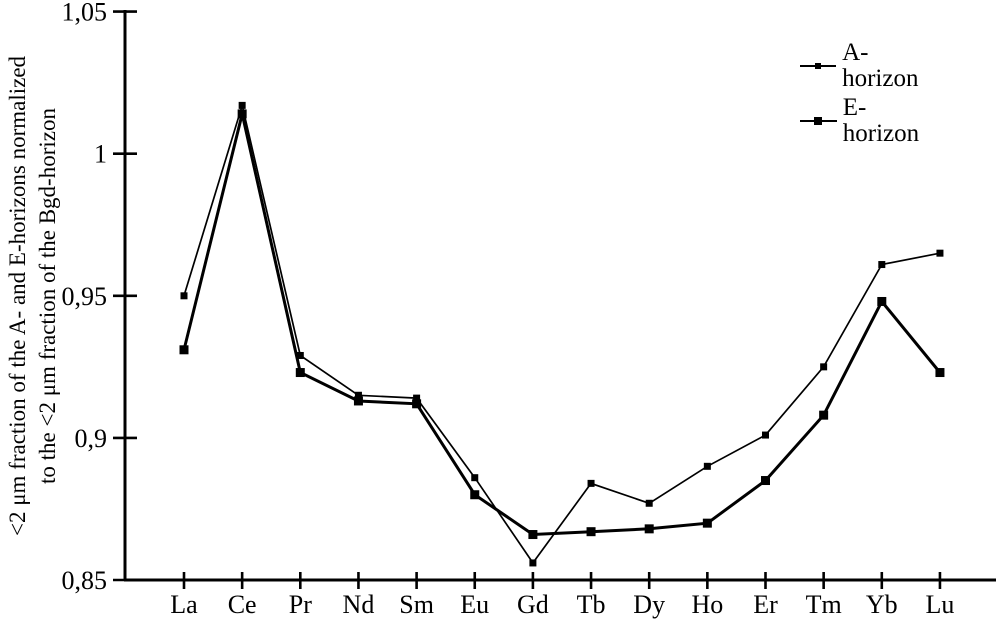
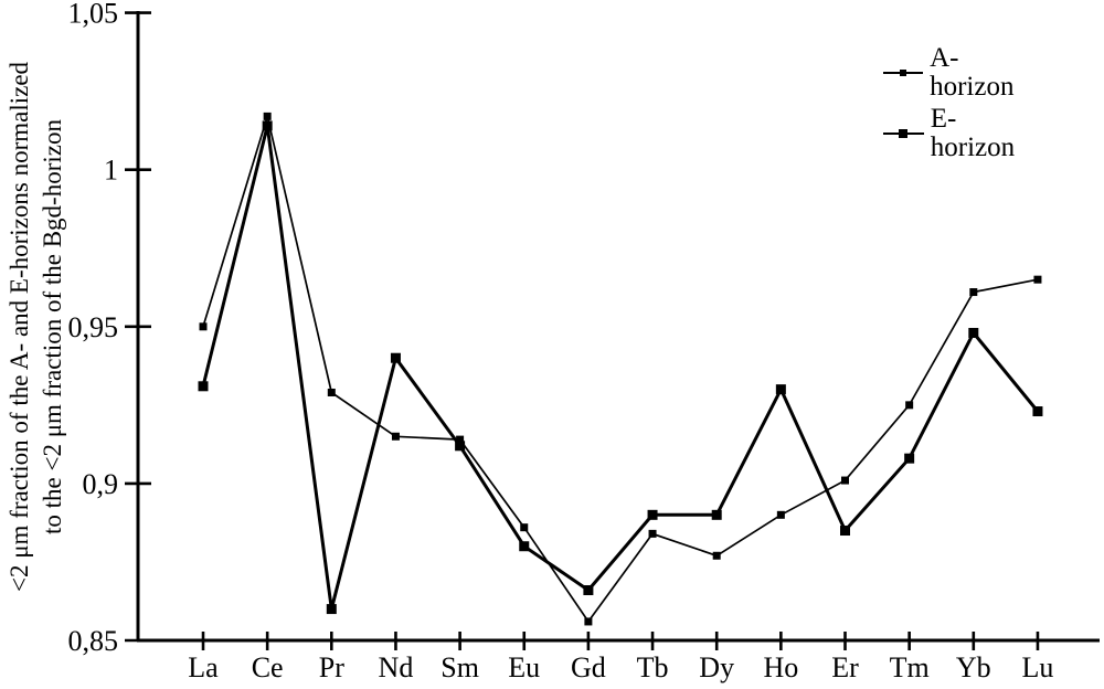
E-horizon/Pr: 0,92 -> 0,86
E-horizon/Nd: 0,91 -> 0,94
E-horizon/Tb: 0,87 -> 0,89
E-horizon/Dy: 0,87 -> 0,89
E-horizon/Ho: 0,87 -> 0,93
